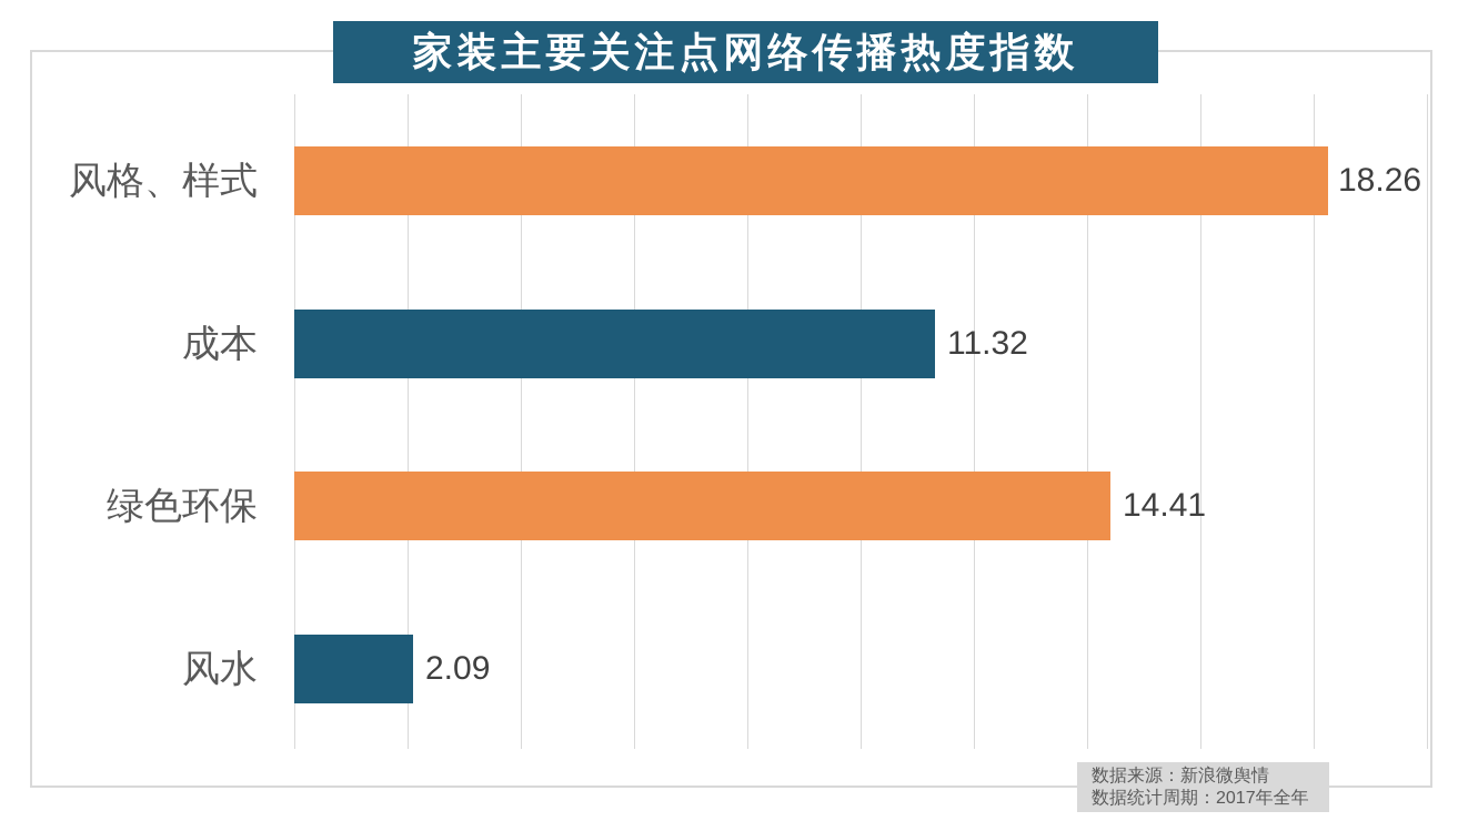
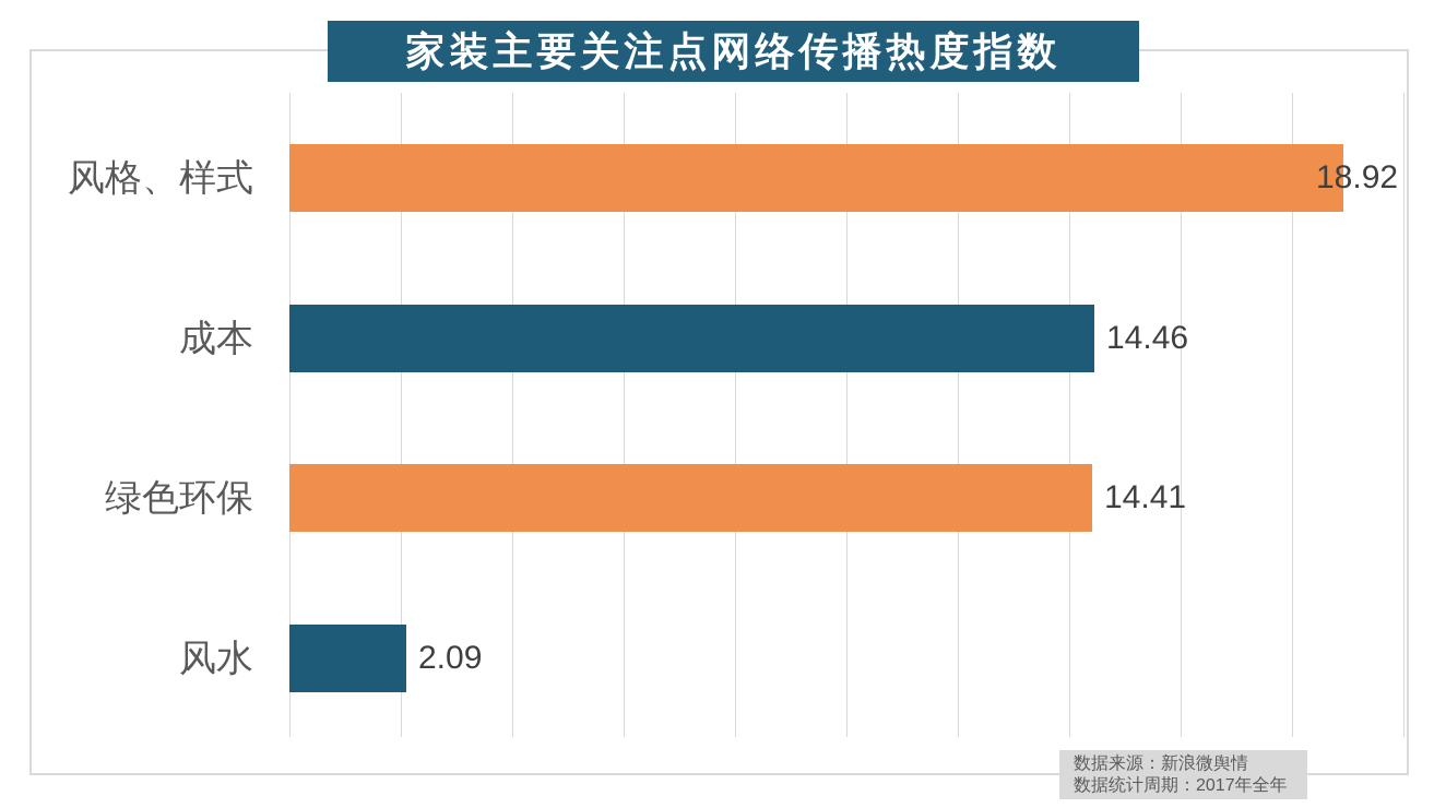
风格、样式: 18.26 -> 18.92
成本: 11.32 -> 14.46
